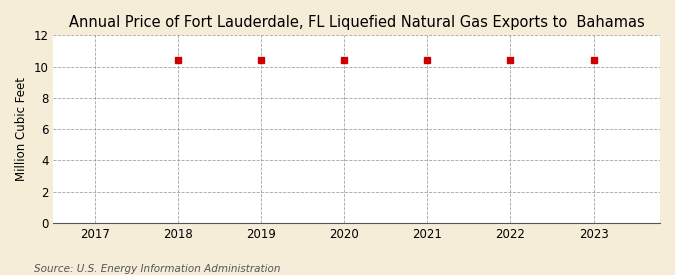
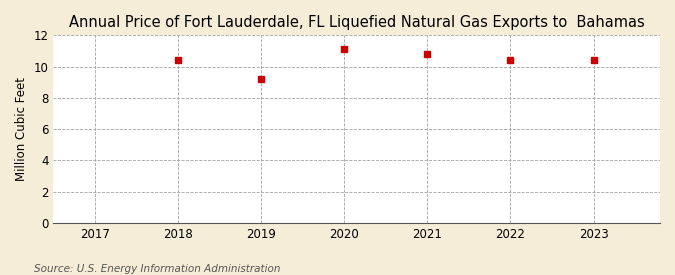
2019: 10.4 -> 9.2
2020: 10.4 -> 11.1
2021: 10.4 -> 10.8
